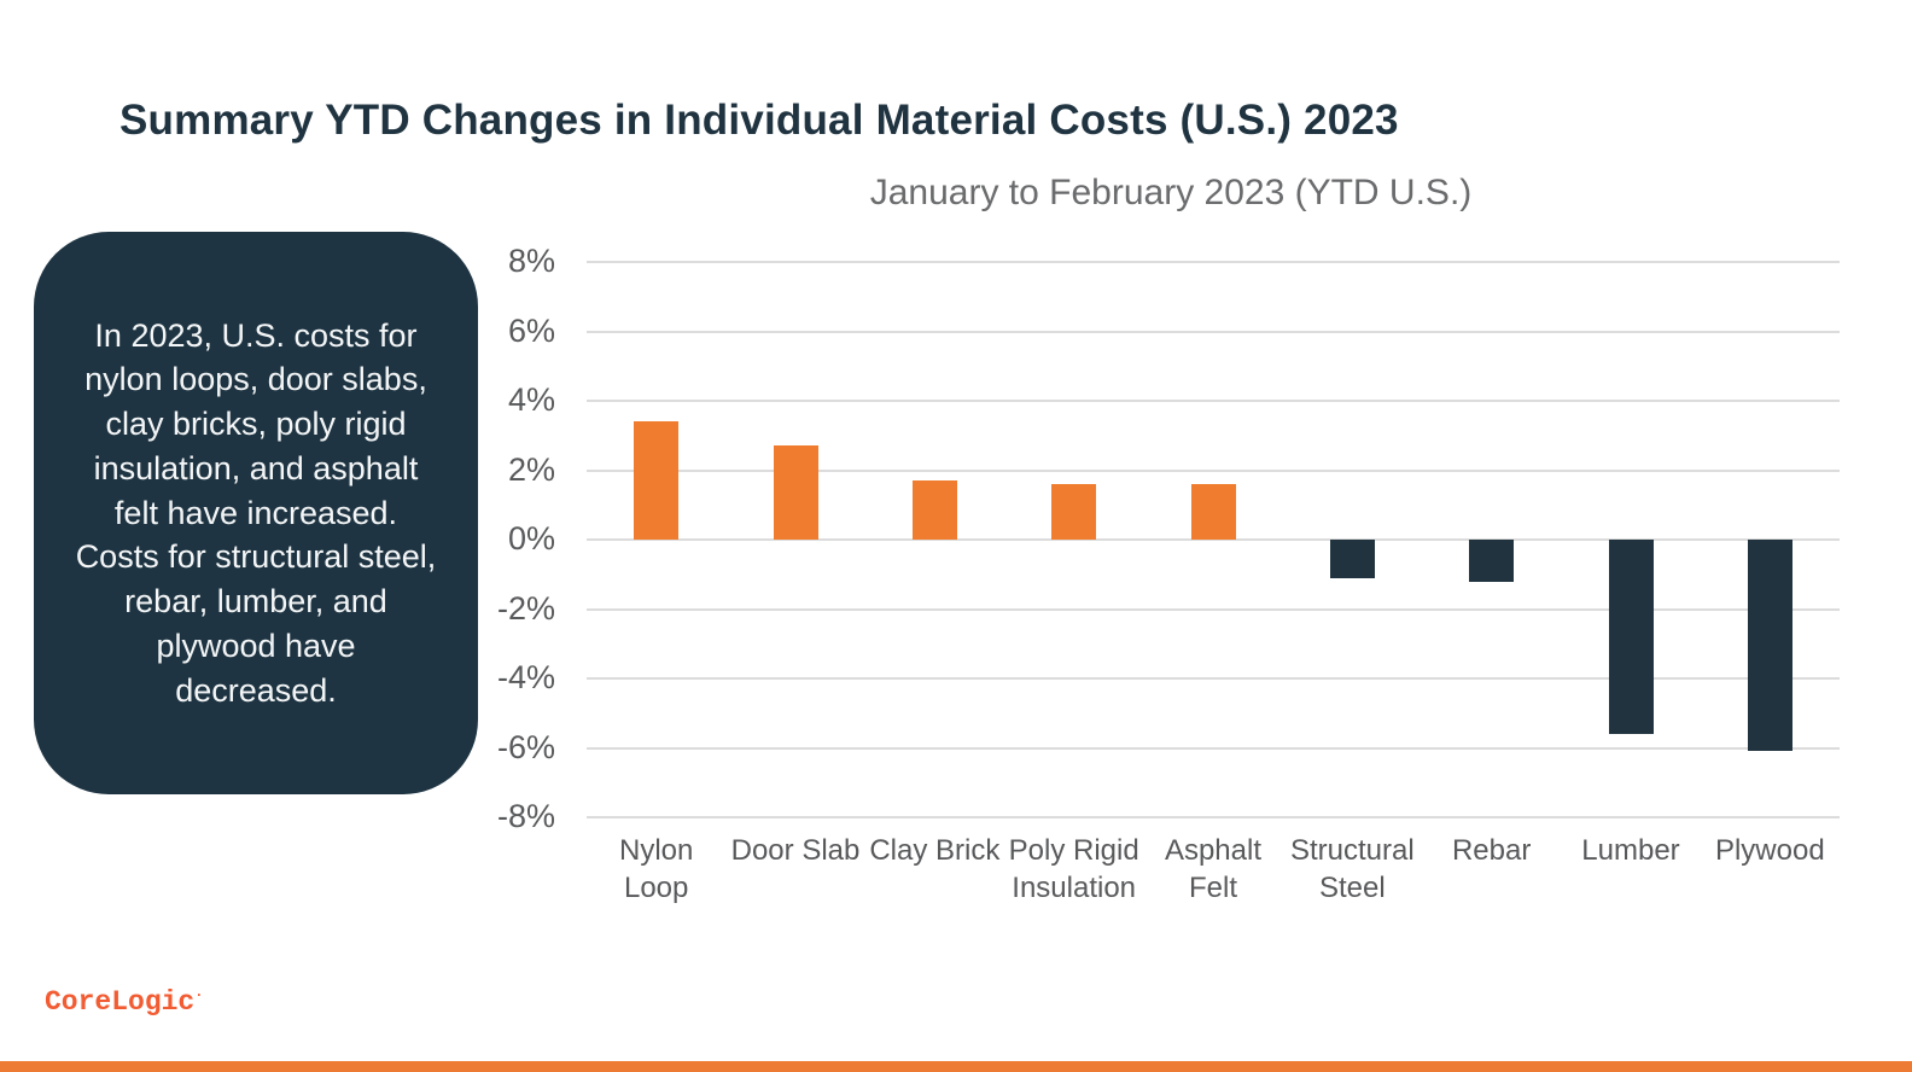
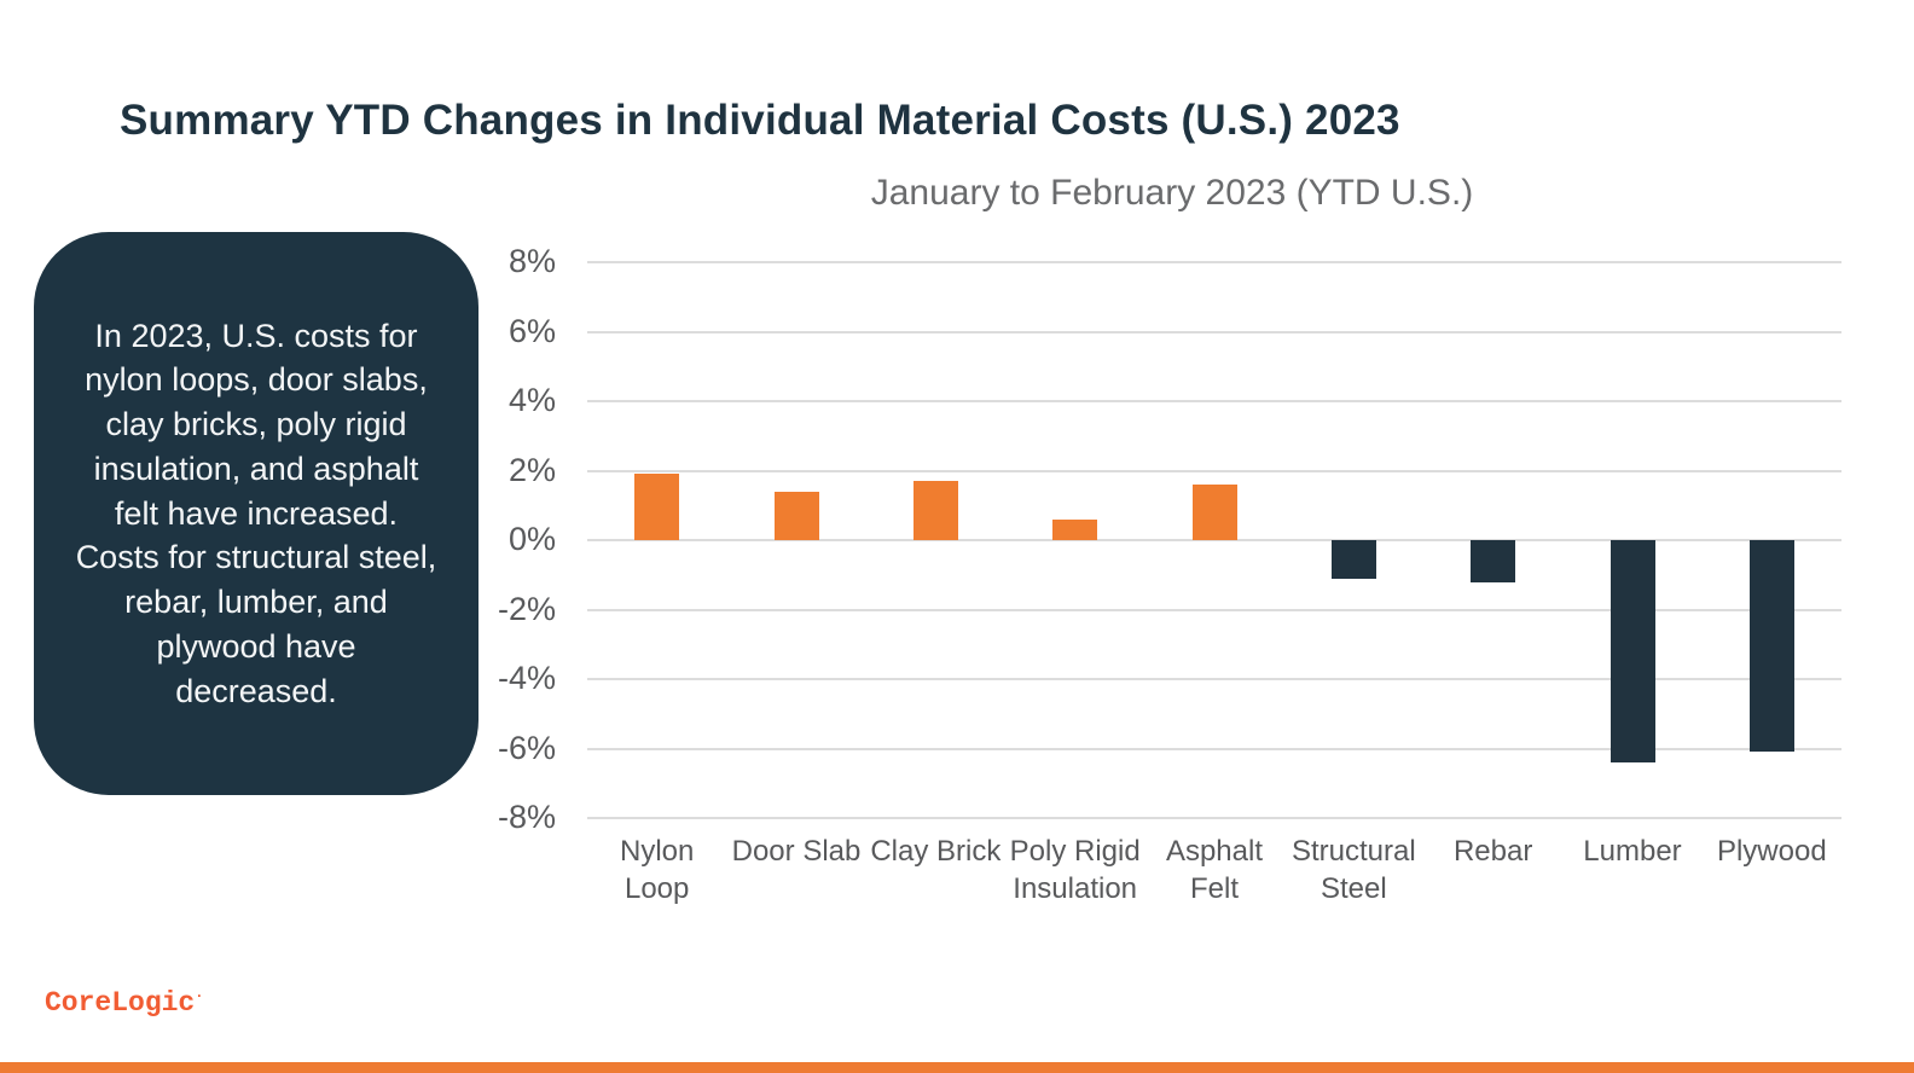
Nylon Loop: 3.4% -> 1.9%
Door Slab: 2.7% -> 1.4%
Poly Rigid Insulation: 1.6% -> 0.6%
Lumber: -5.6% -> -6.4%
